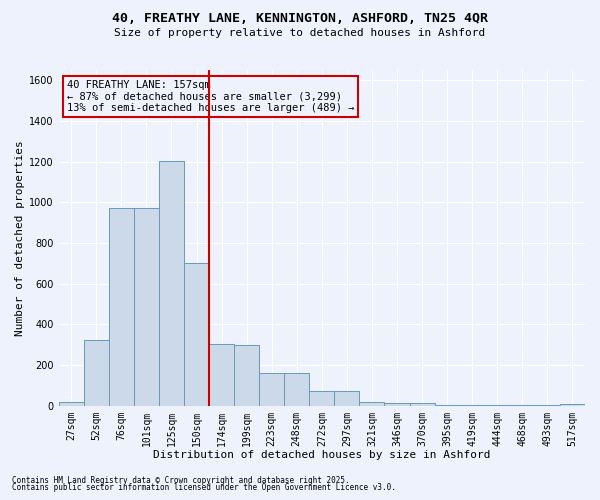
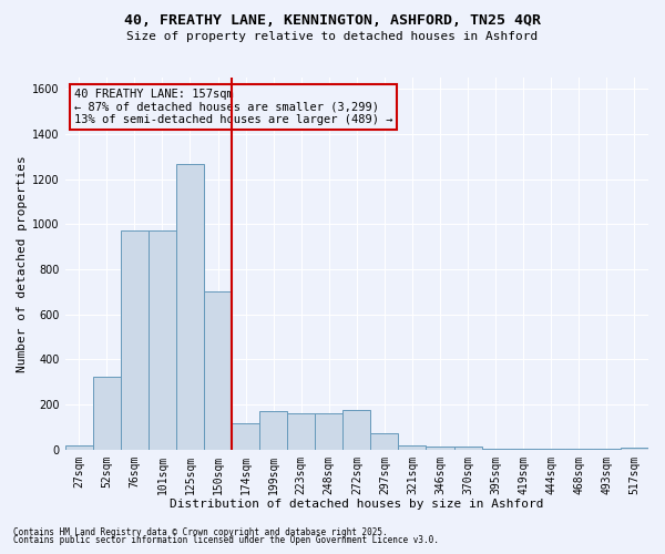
125sqm: 1205 -> 1265
174sqm: 305 -> 115
199sqm: 300 -> 170
272sqm: 70 -> 175
